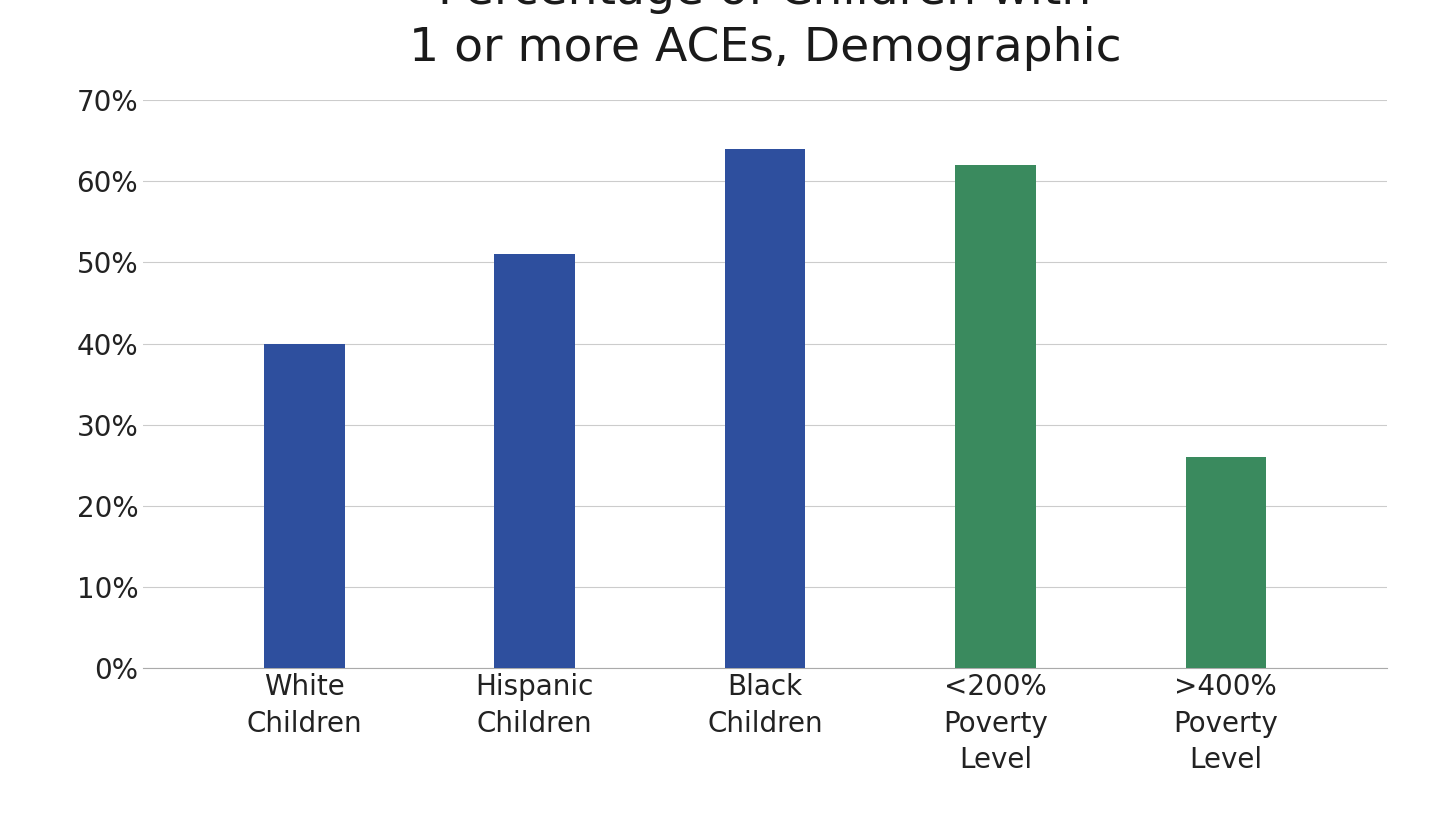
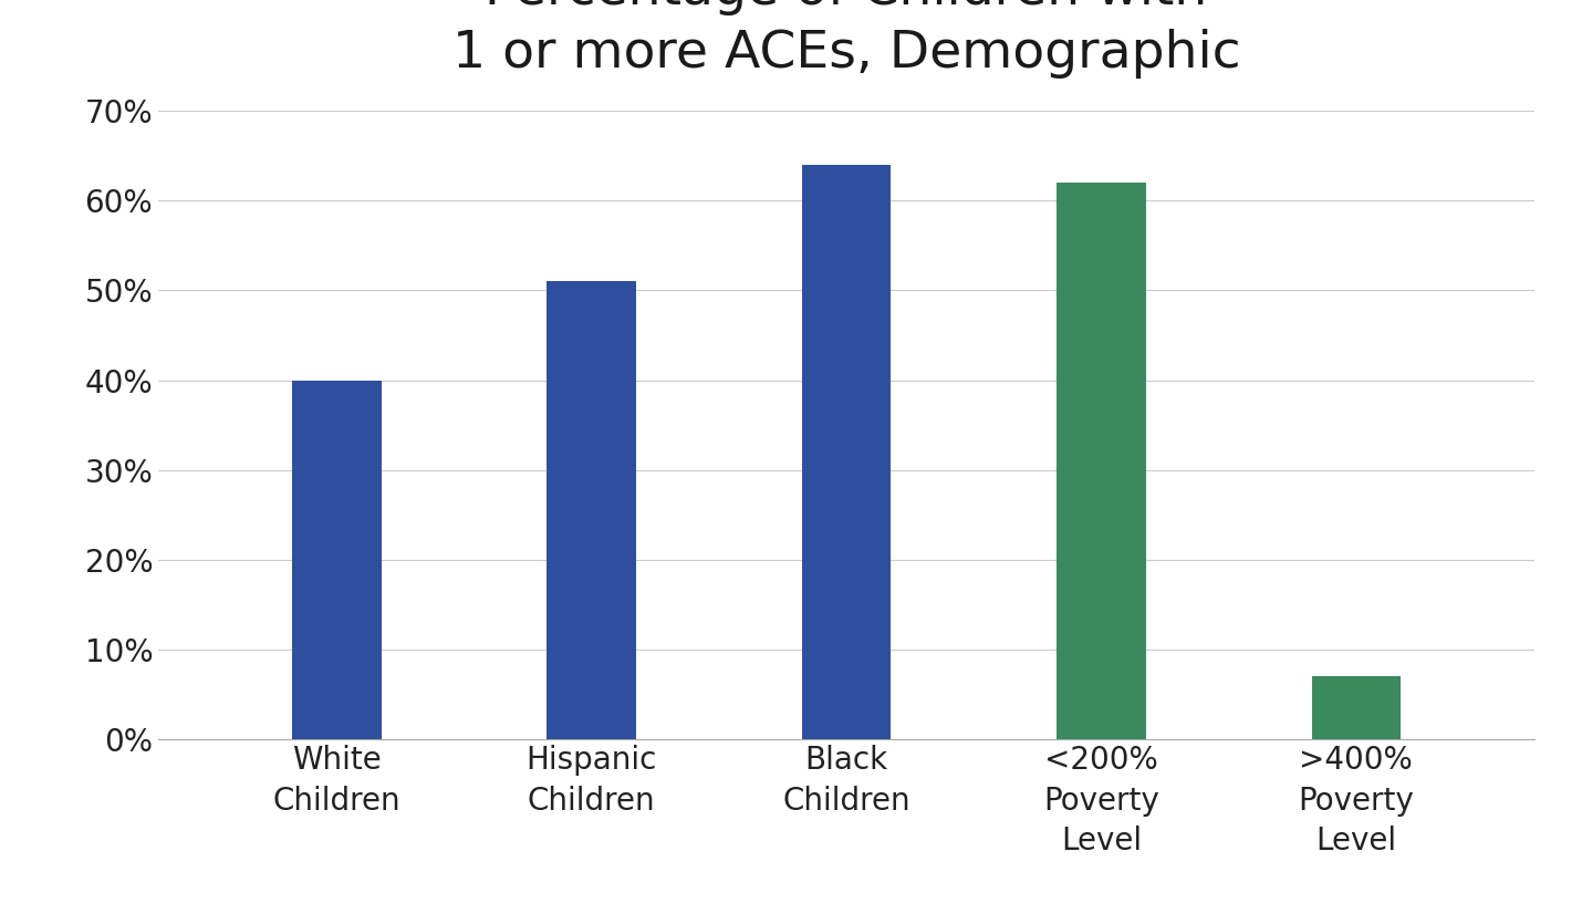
>400% Poverty Level: 26% -> 7%
